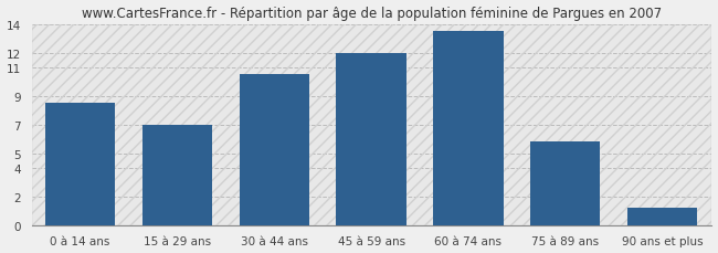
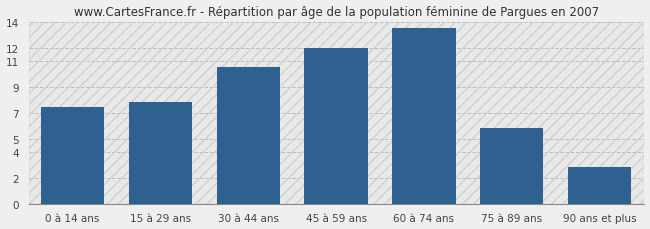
0 à 14 ans: 8.5 -> 7.4
15 à 29 ans: 7.0 -> 7.8
90 ans et plus: 1.2 -> 2.8
